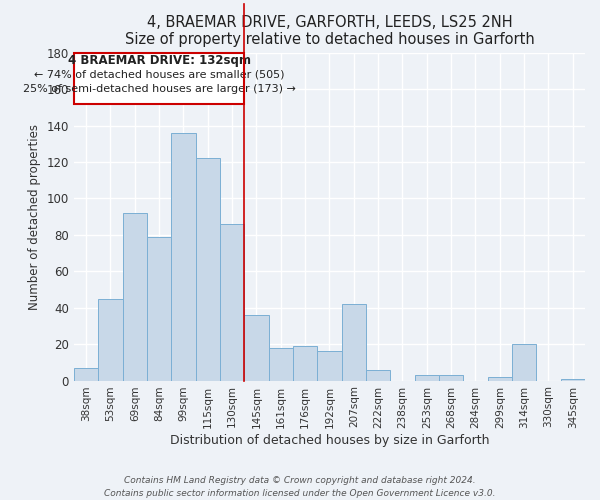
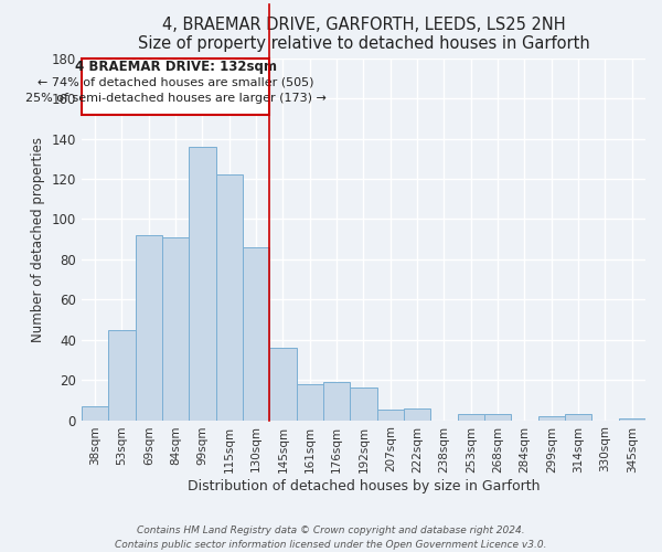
84sqm: 79 -> 91
207sqm: 42 -> 5
314sqm: 20 -> 3
